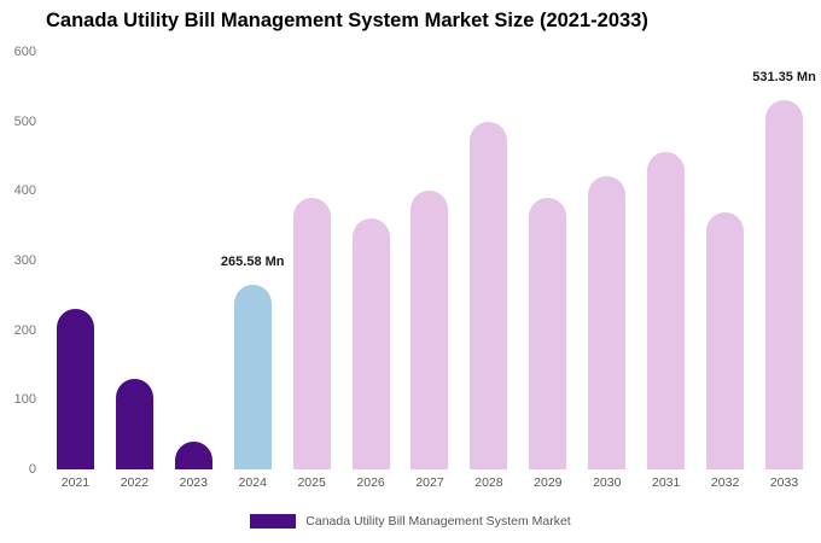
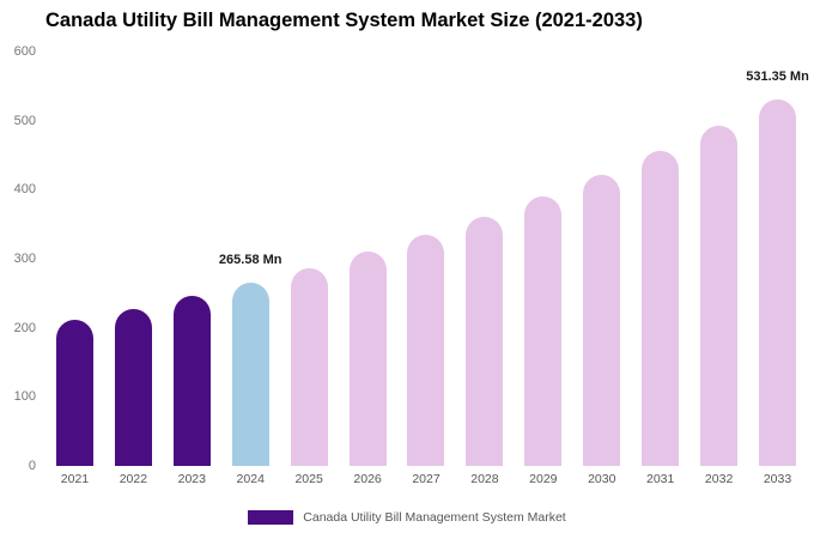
2021: 230 -> 210
2022: 130 -> 230
2023: 40 -> 250
2025: 390 -> 290
2026: 360 -> 310
2027: 400 -> 330
2028: 500 -> 360
2032: 370 -> 490
